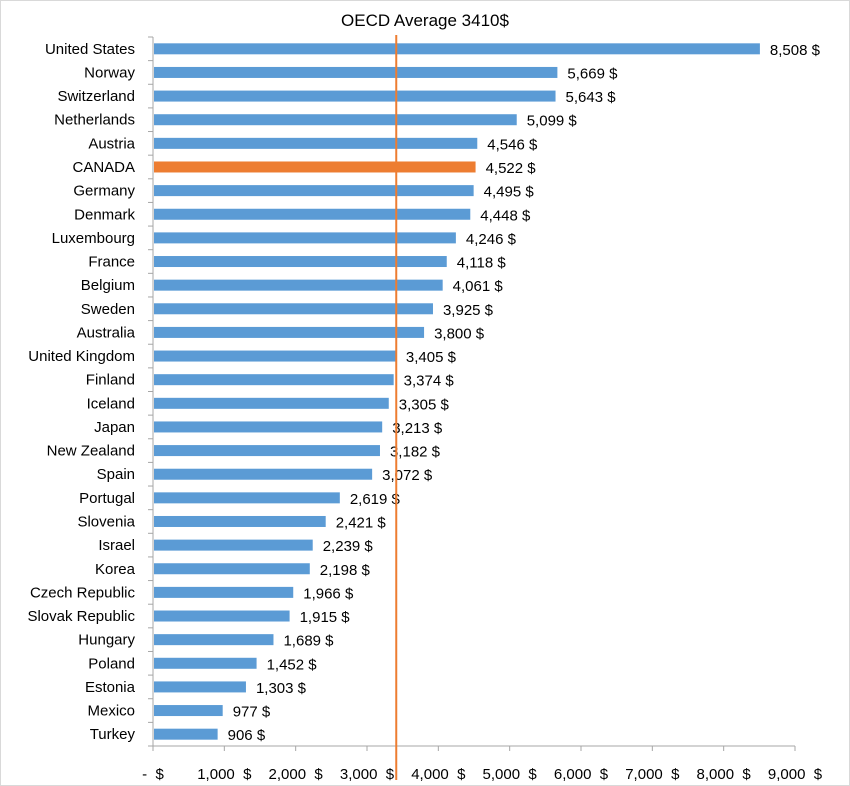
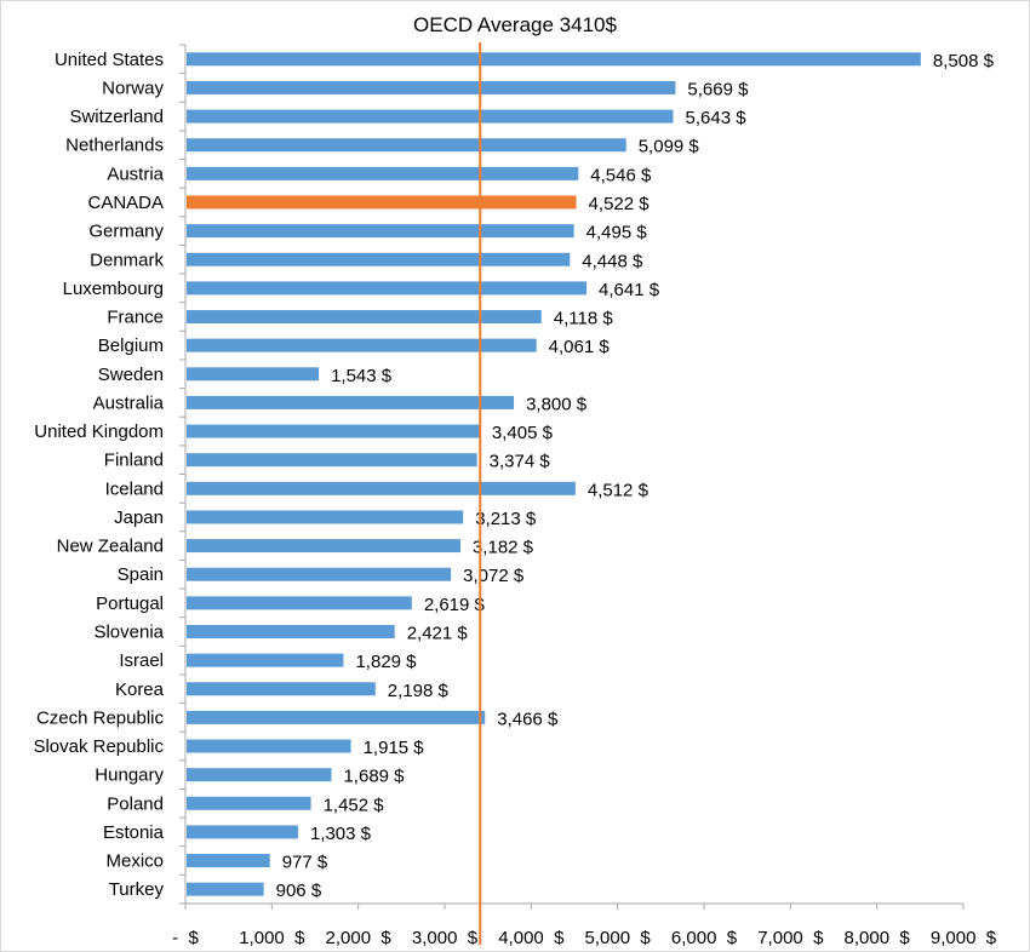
Luxembourg: 4,246 -> 4,641
Sweden: 3,925 -> 1,543
Iceland: 3,305 -> 4,512
Israel: 2,239 -> 1,829
Czech Republic: 1,966 -> 3,466
